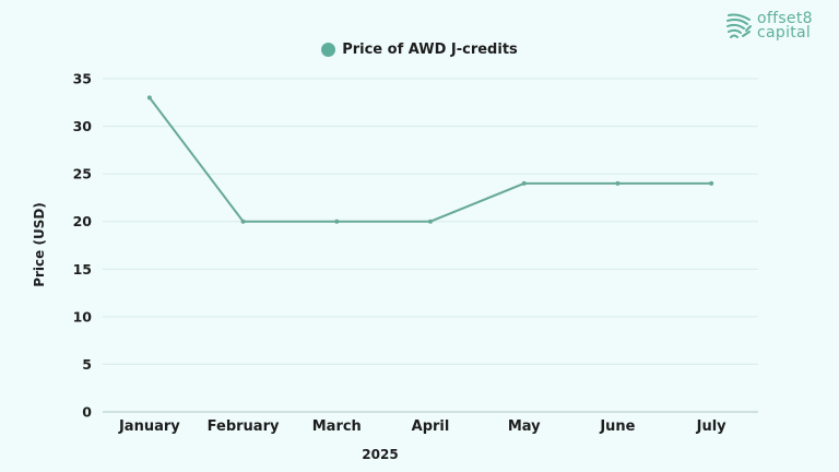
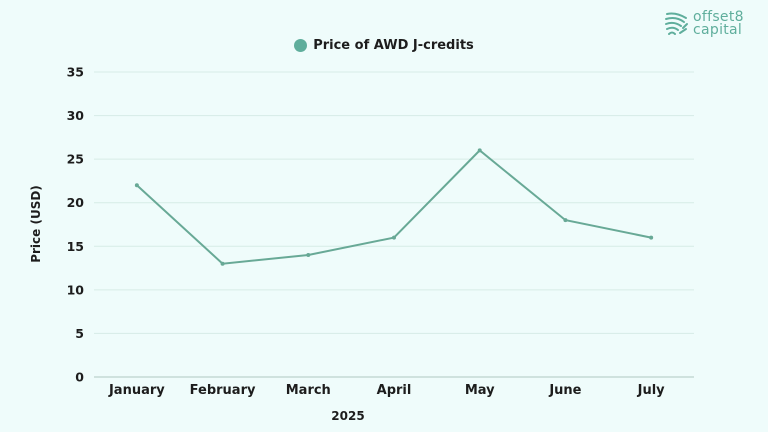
January: 33 -> 22
February: 20 -> 13
March: 20 -> 14
April: 20 -> 16
May: 24 -> 26
June: 24 -> 18
July: 24 -> 16
